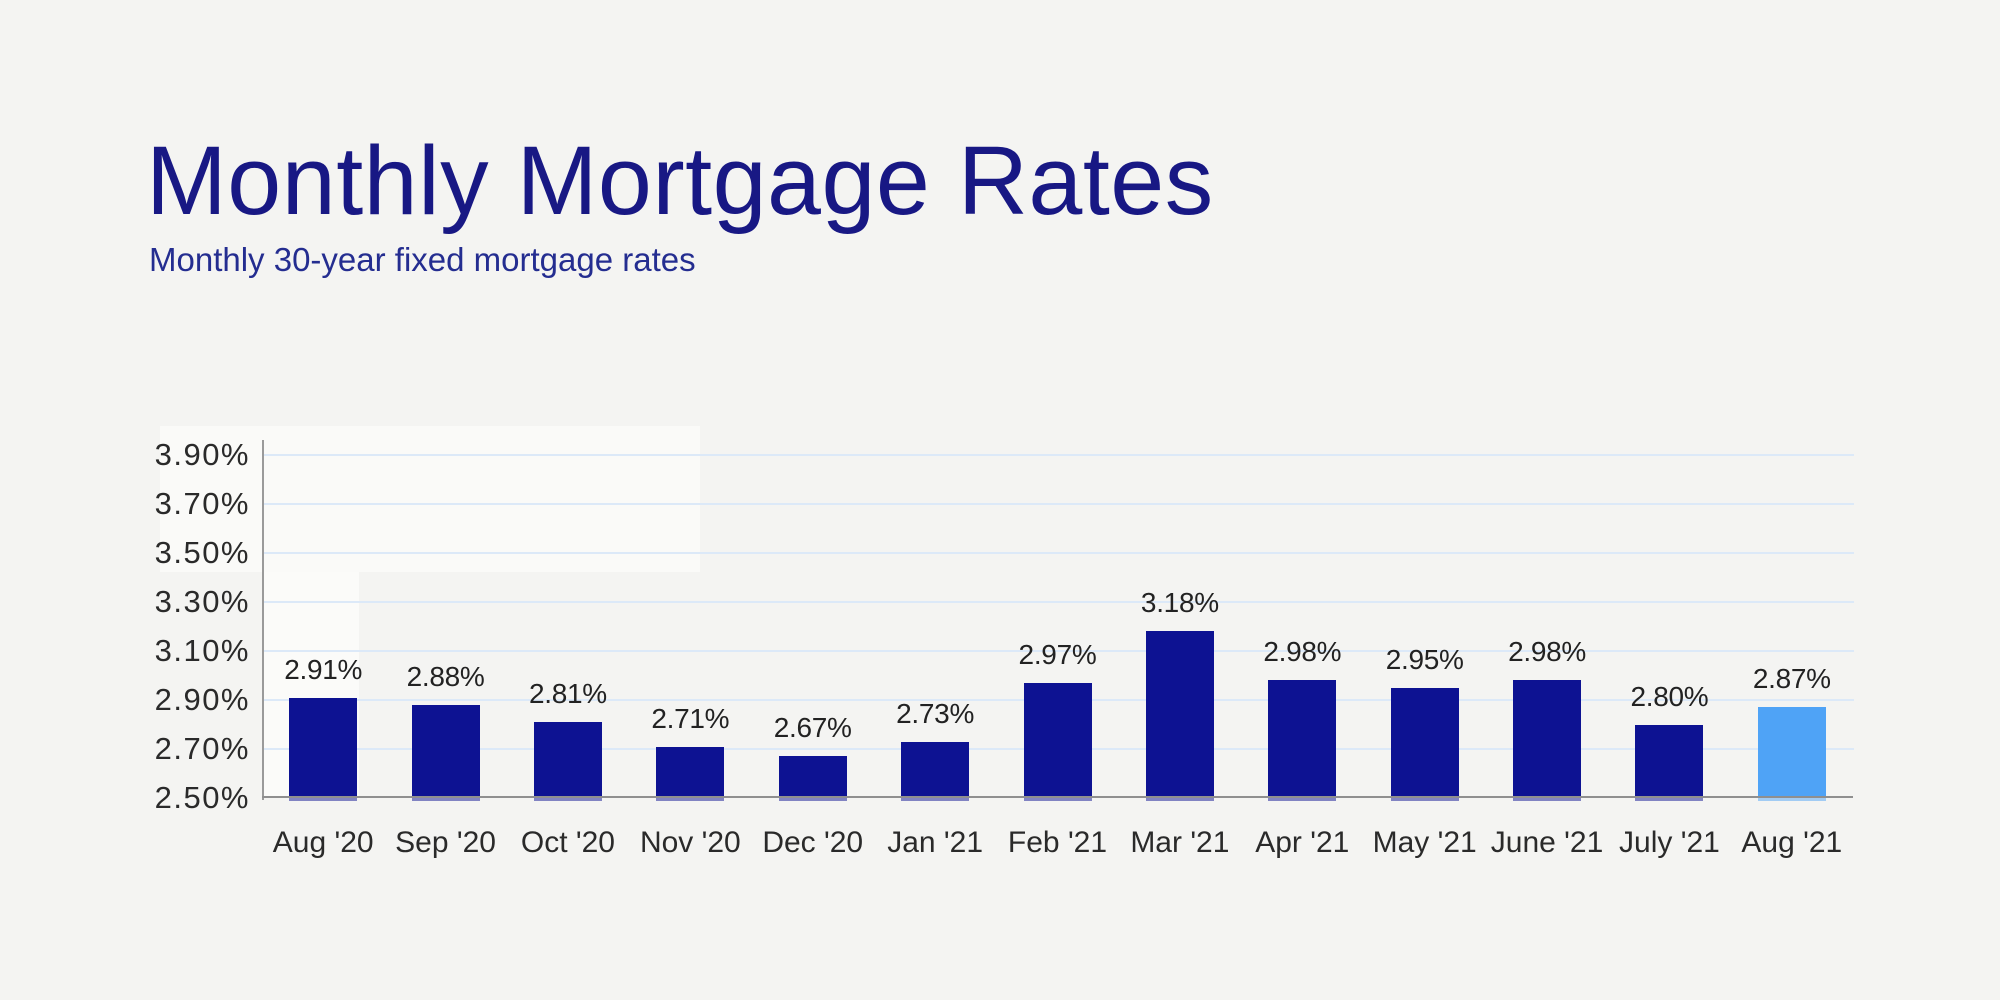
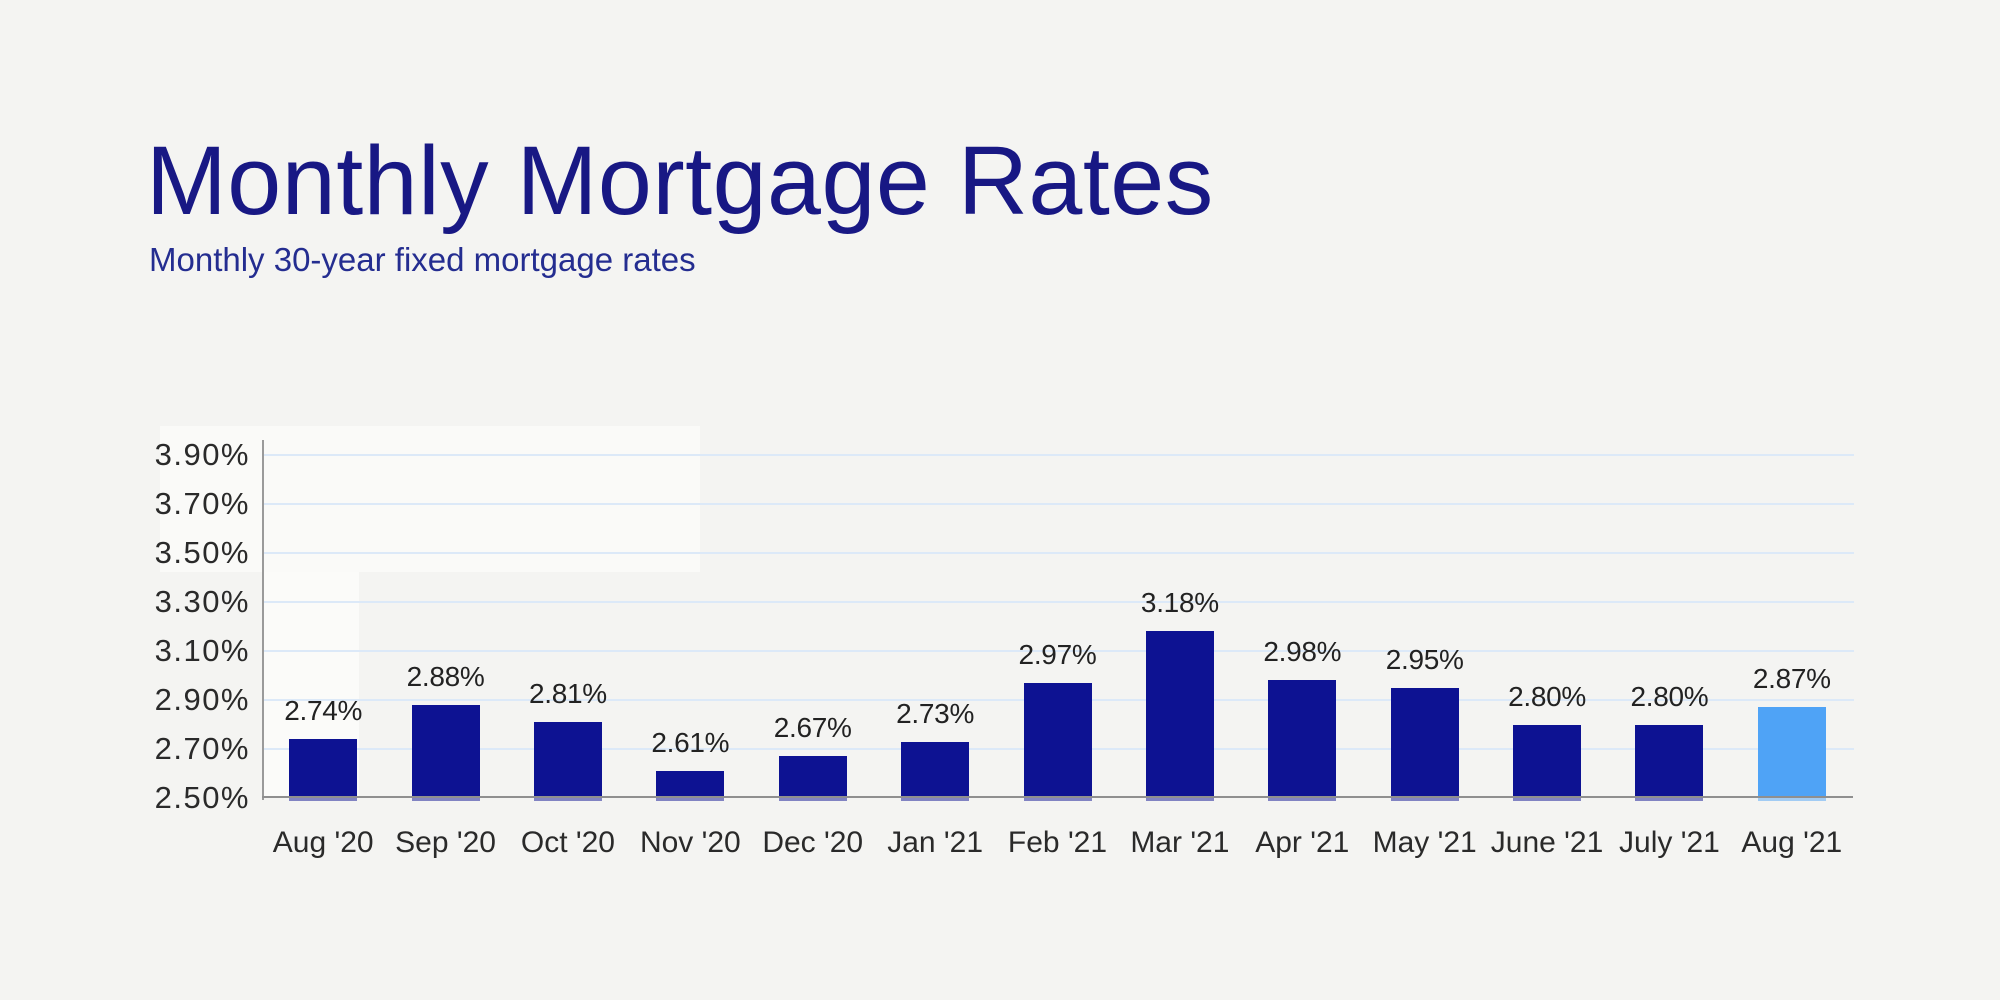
Aug '20: 2.91% -> 2.74%
Nov '20: 2.71% -> 2.61%
June '21: 2.98% -> 2.80%
